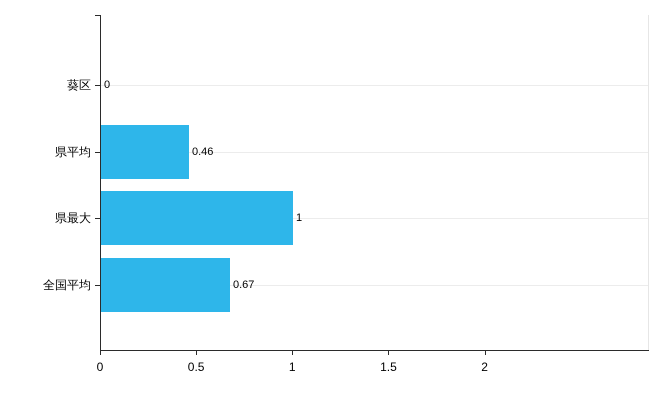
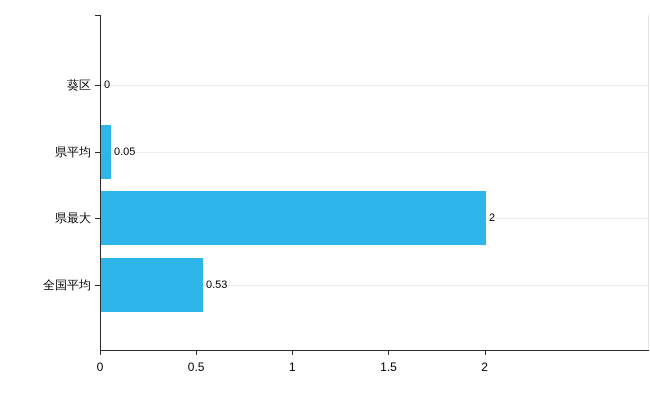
県平均: 0.46 -> 0.05
県最大: 1 -> 2
全国平均: 0.67 -> 0.53
